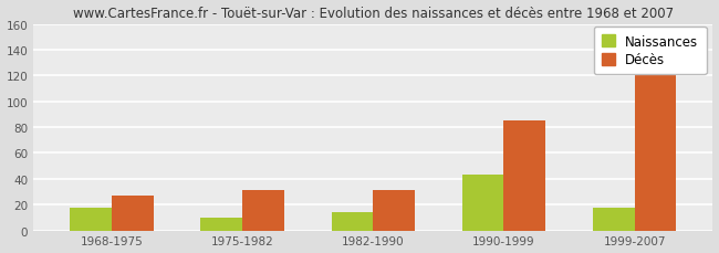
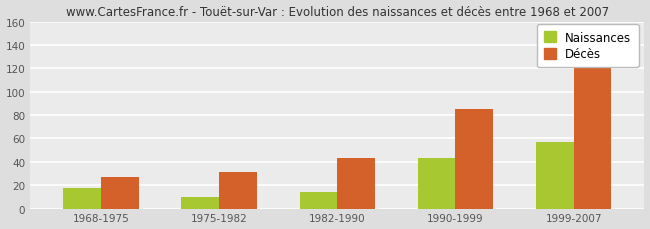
Décès/1982-1990: 31 -> 43
Naissances/1999-2007: 18 -> 57
